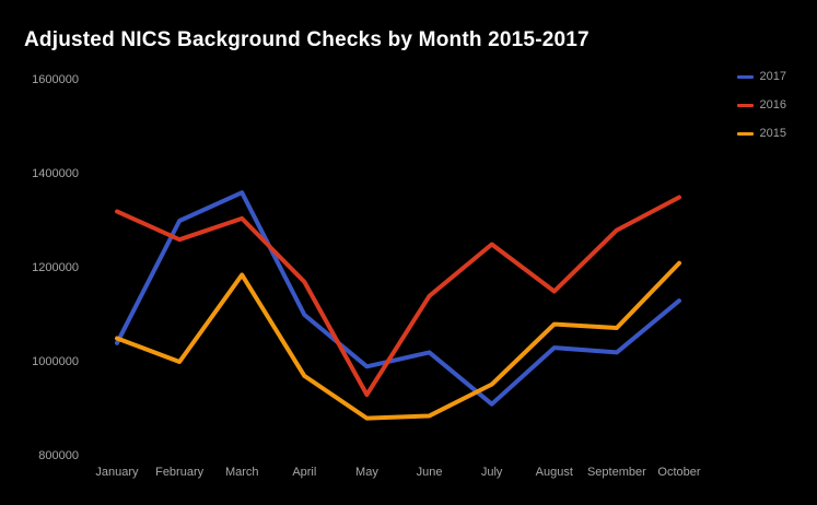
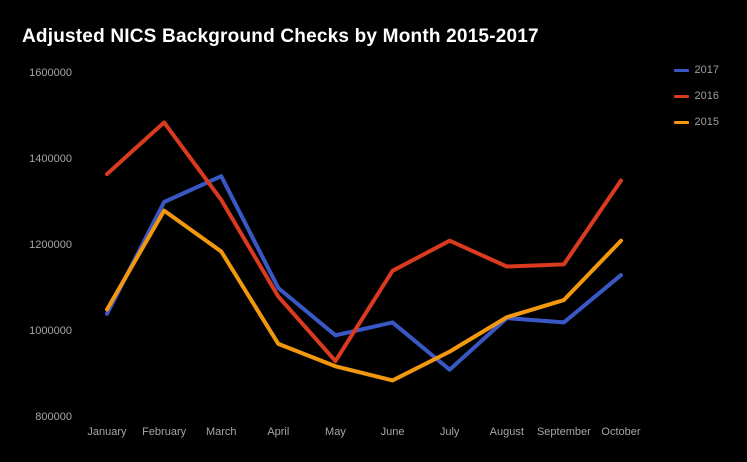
2016/January: 1320000 -> 1360000
2016/February: 1260000 -> 1480000
2015/February: 1000000 -> 1280000
2016/April: 1170000 -> 1080000
2015/May: 880000 -> 920000
2016/July: 1250000 -> 1210000
2015/August: 1080000 -> 1030000
2016/September: 1280000 -> 1160000
